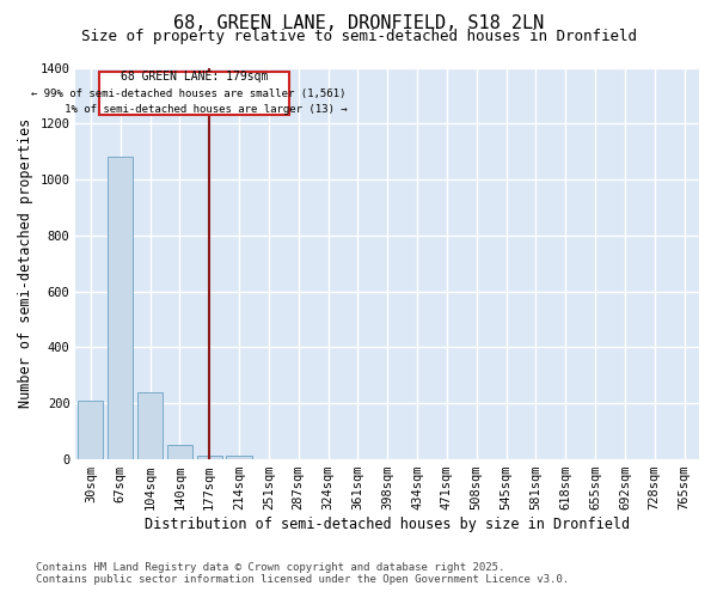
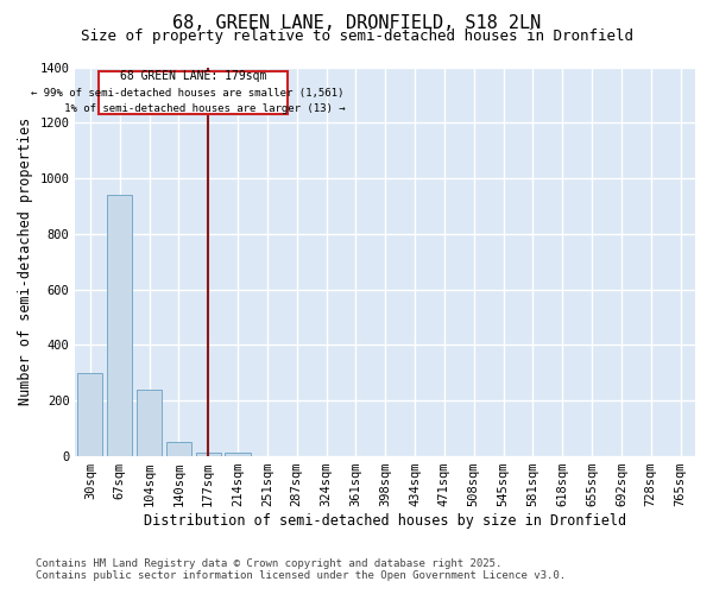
30sqm: 210 -> 300
67sqm: 1080 -> 940
